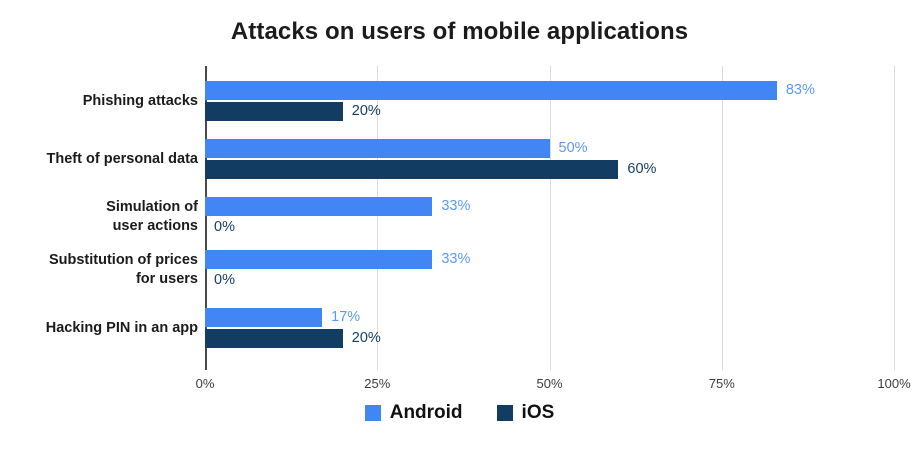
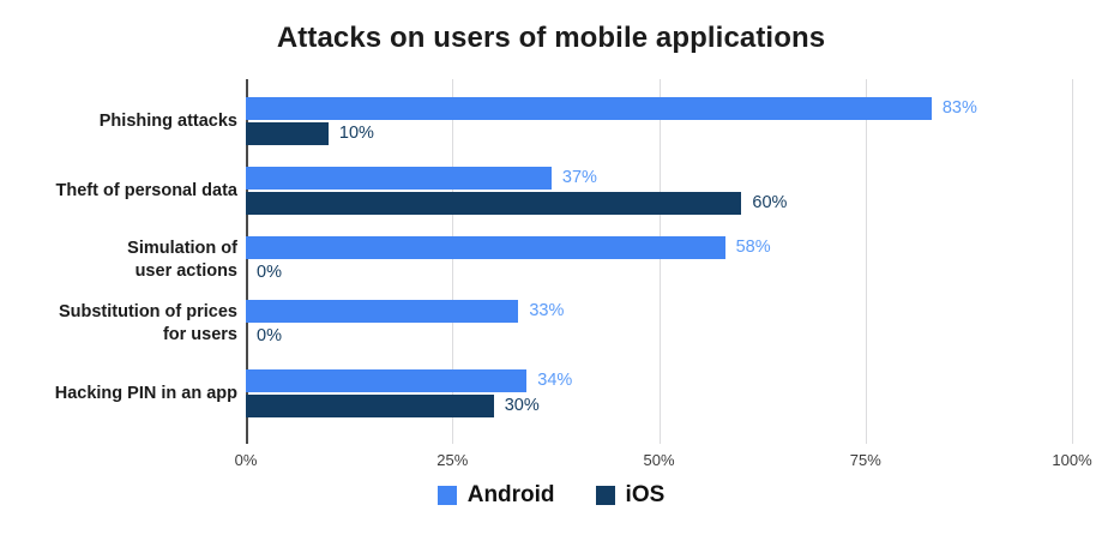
iOS/Phishing attacks: 20% -> 10%
Android/Theft of personal data: 50% -> 37%
Android/Simulation of user actions: 33% -> 58%
Android/Hacking PIN in an app: 17% -> 34%
iOS/Hacking PIN in an app: 20% -> 30%
